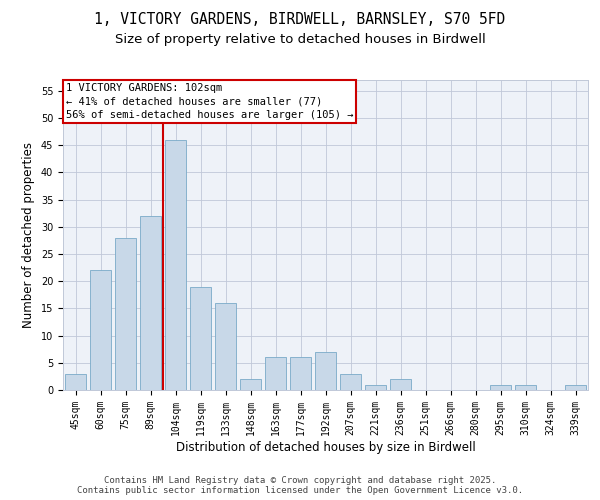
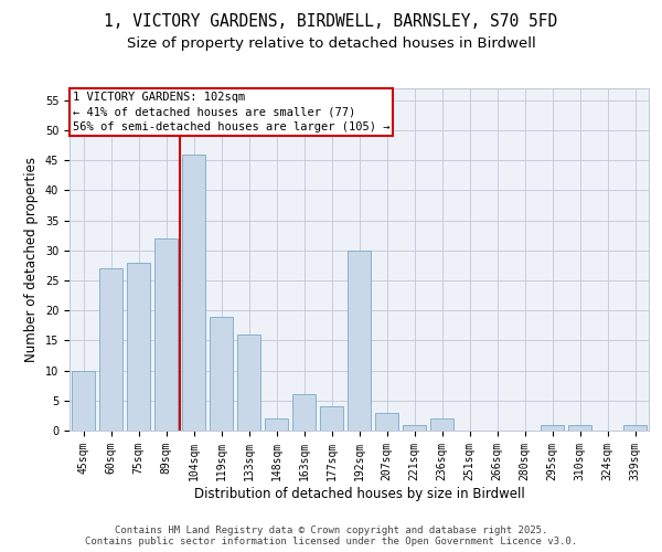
45sqm: 3 -> 10
60sqm: 22 -> 27
177sqm: 6 -> 4
192sqm: 7 -> 30
